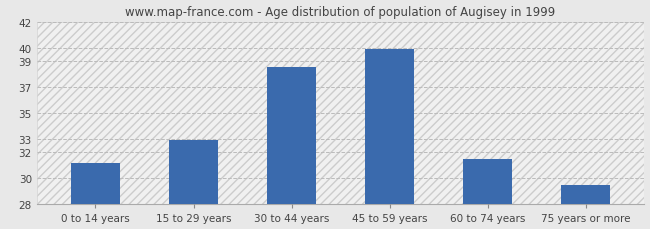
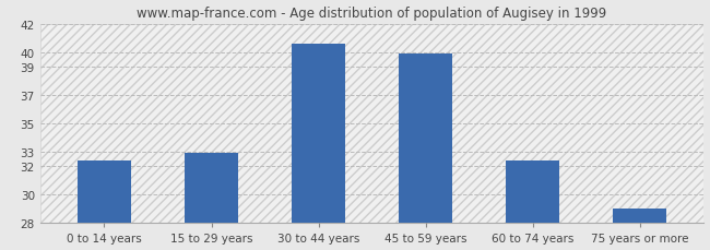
0 to 14 years: 31.2 -> 32.4
30 to 44 years: 38.5 -> 40.6
60 to 74 years: 31.5 -> 32.4
75 years or more: 29.5 -> 29.0
